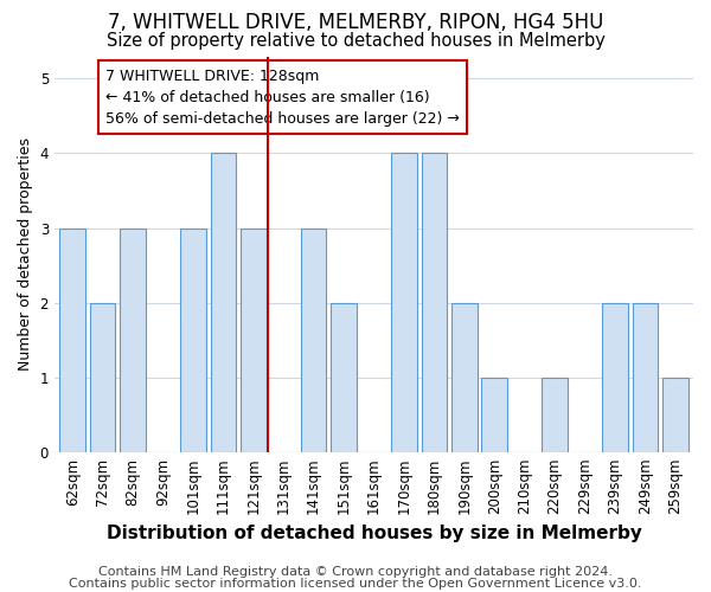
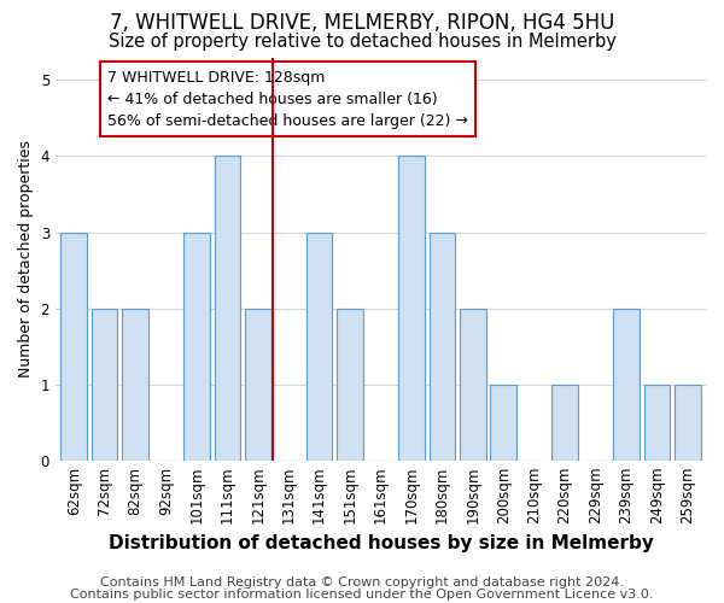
82sqm: 3 -> 2
121sqm: 3 -> 2
180sqm: 4 -> 3
249sqm: 2 -> 1
